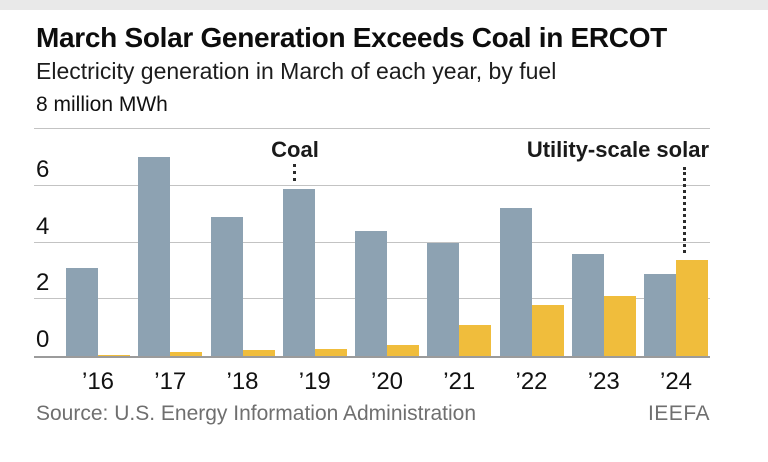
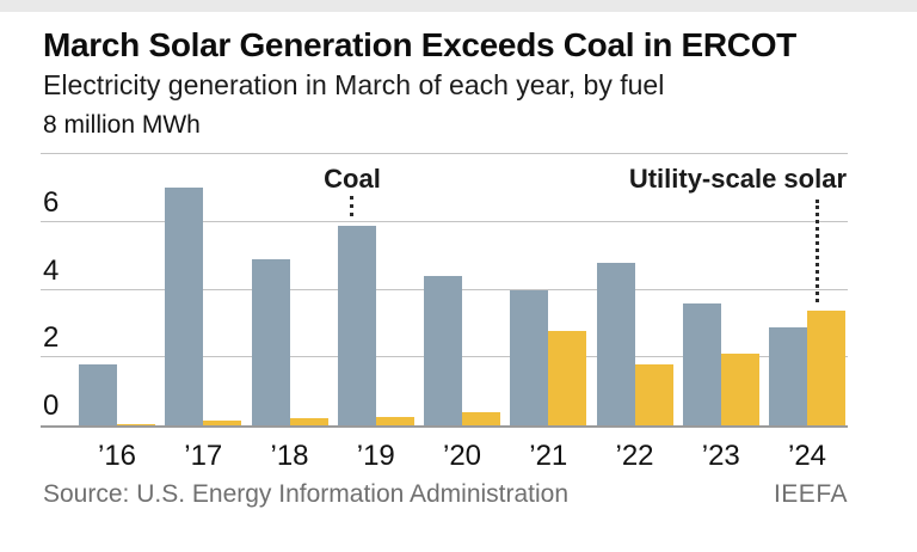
Coal/’16: 3.1 -> 1.8
Utility-scale solar/’21: 1.1 -> 2.8
Coal/’22: 5.2 -> 4.8
